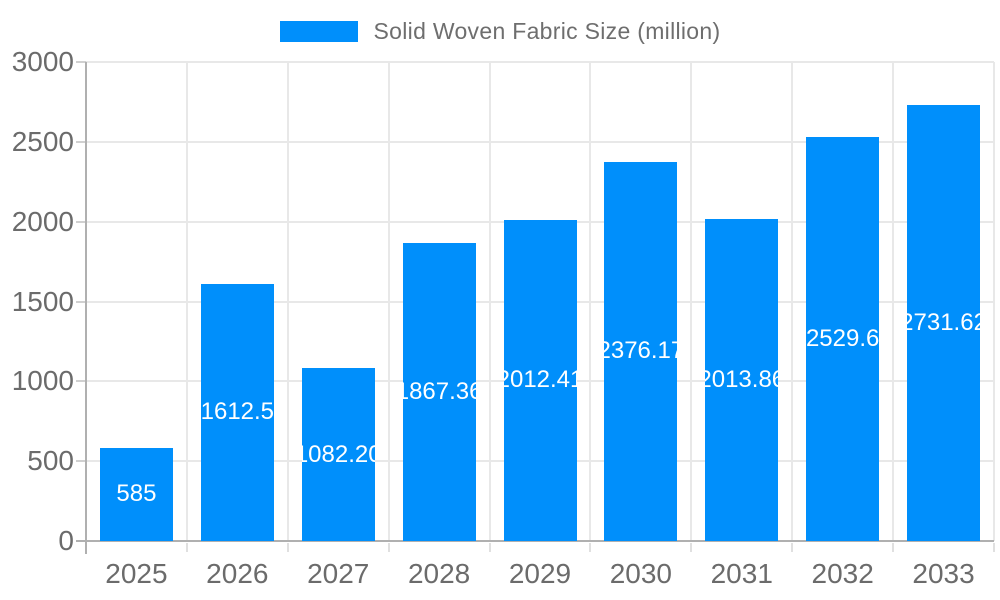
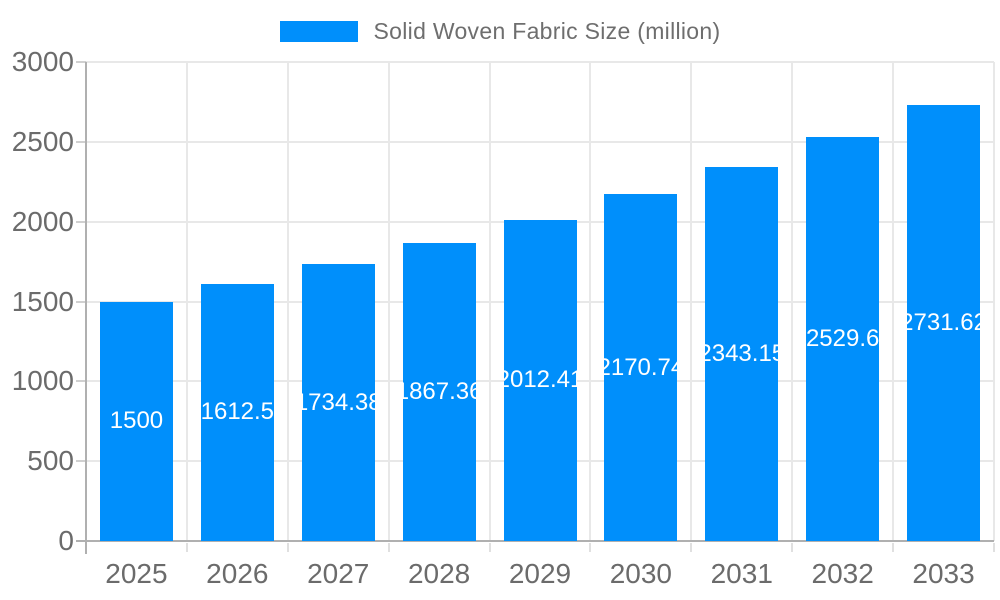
2025: 585 -> 1500
2027: 1082.20 -> 1734.38
2030: 2376.17 -> 2170.74
2031: 2013.86 -> 2343.15
